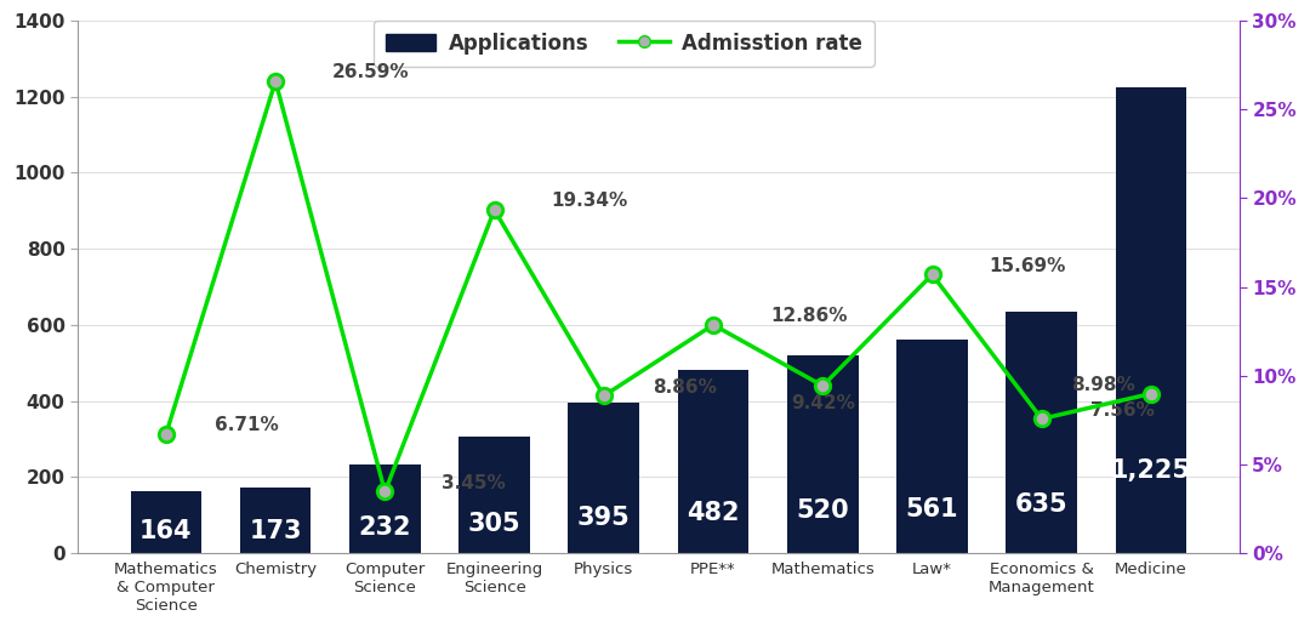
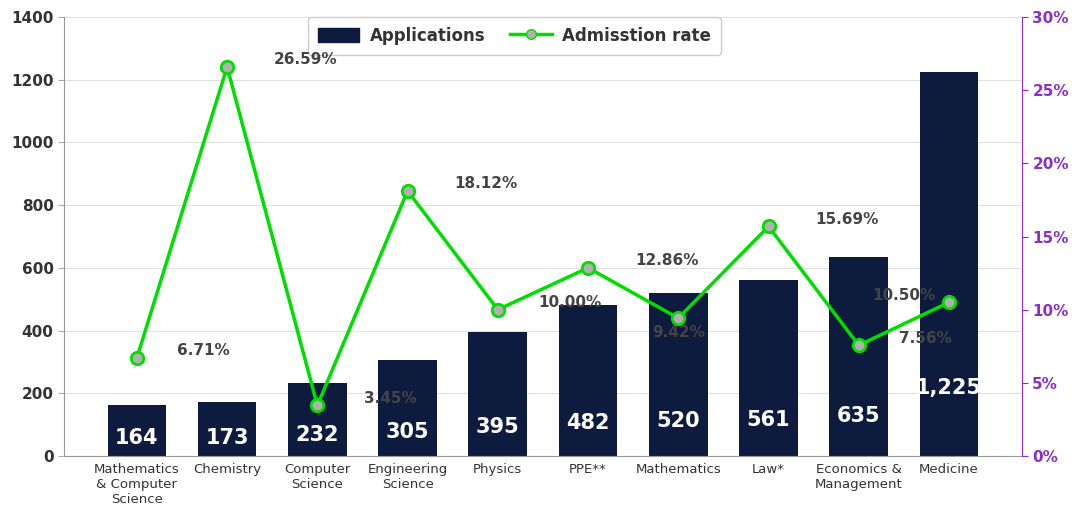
Admisstion rate/Engineering Science: 19.34% -> 18.12%
Admisstion rate/Physics: 8.9% -> 10.0%
Admisstion rate/Medicine: 9.0% -> 10.5%
